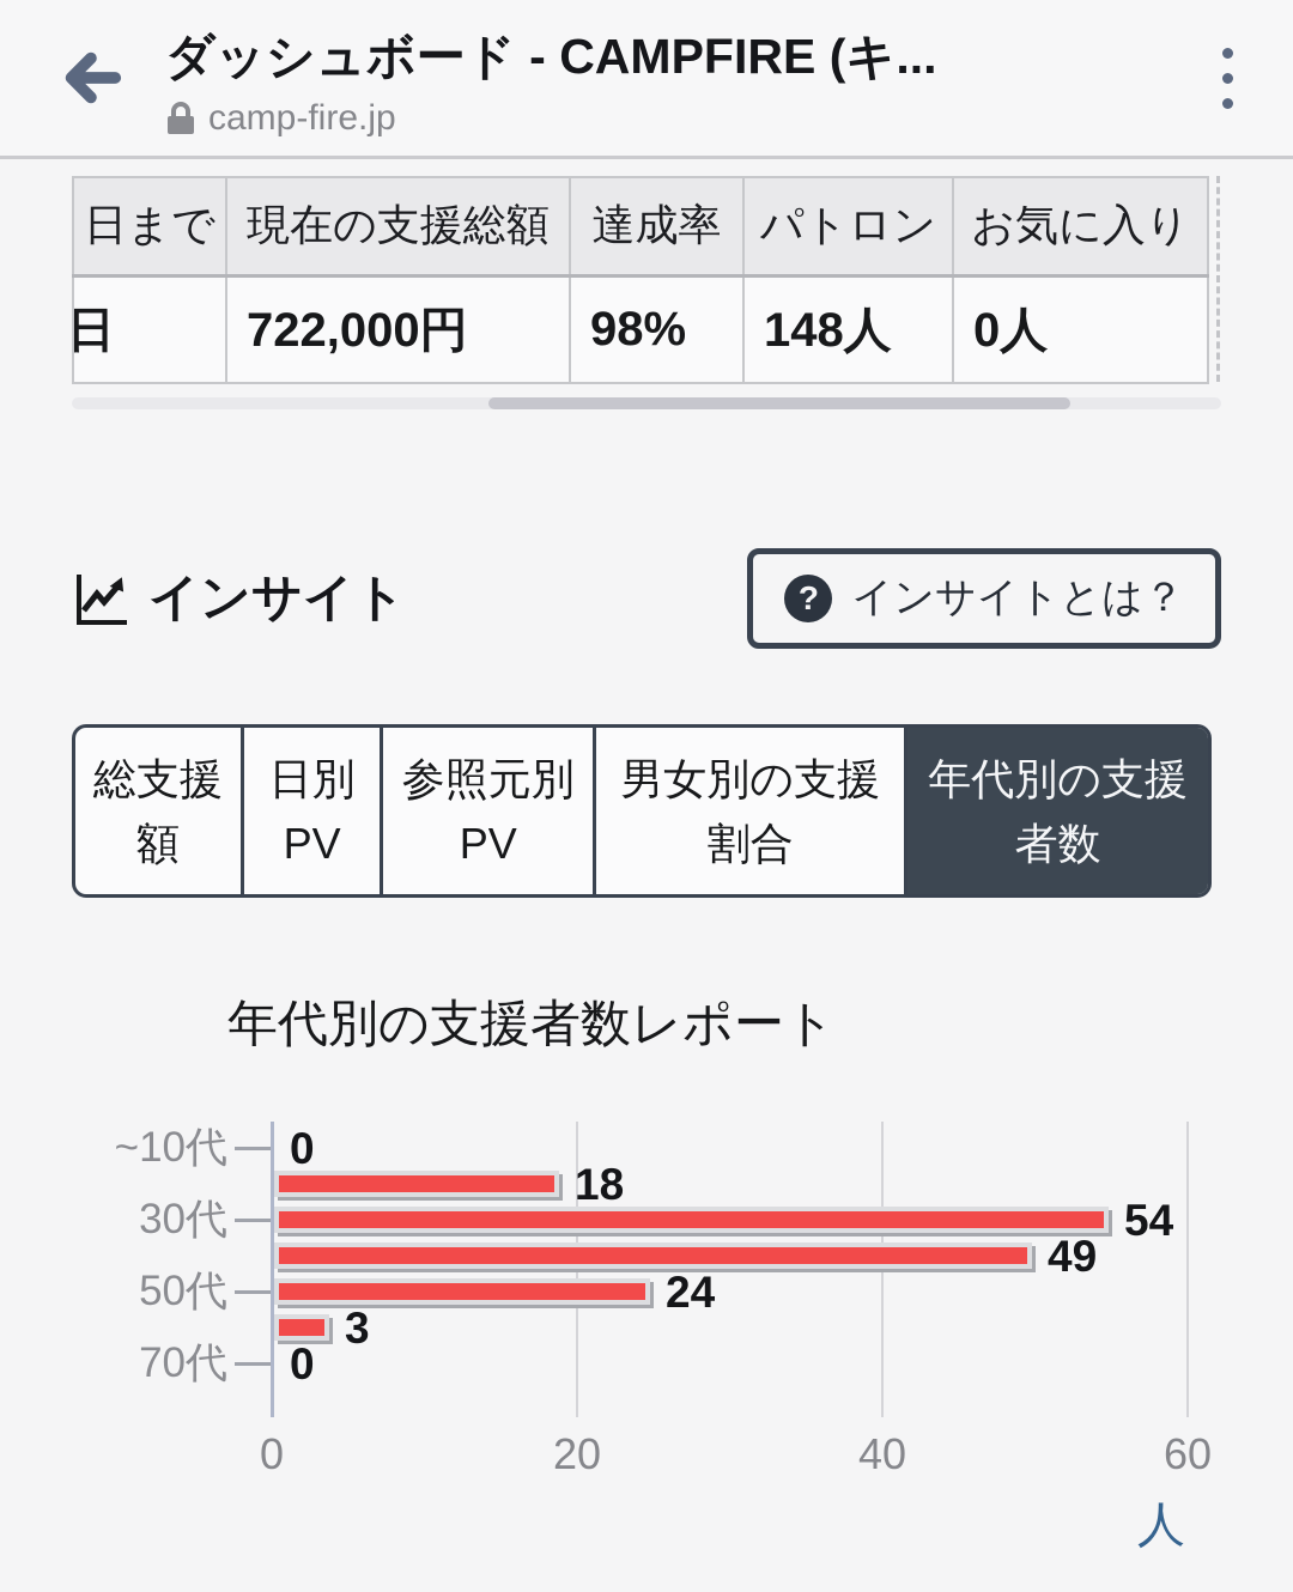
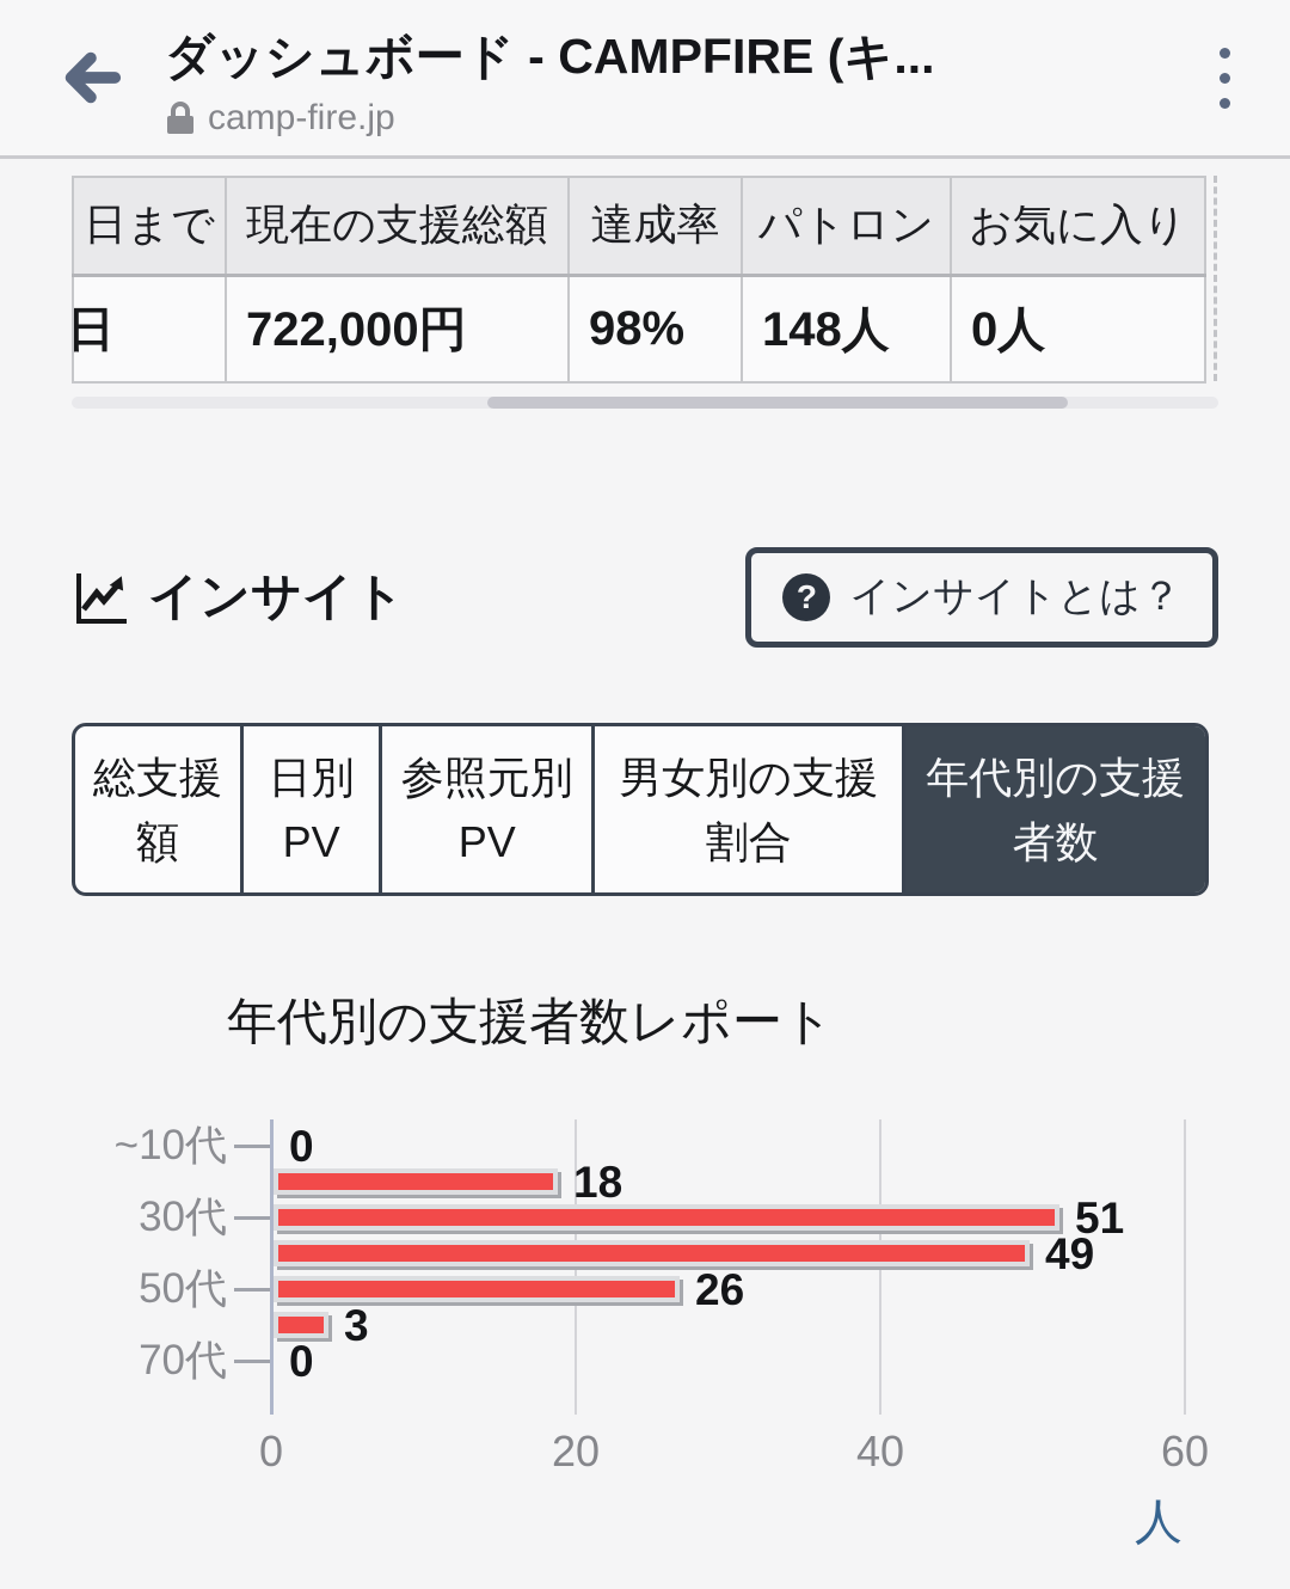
30代: 54 -> 51
50代: 24 -> 26
